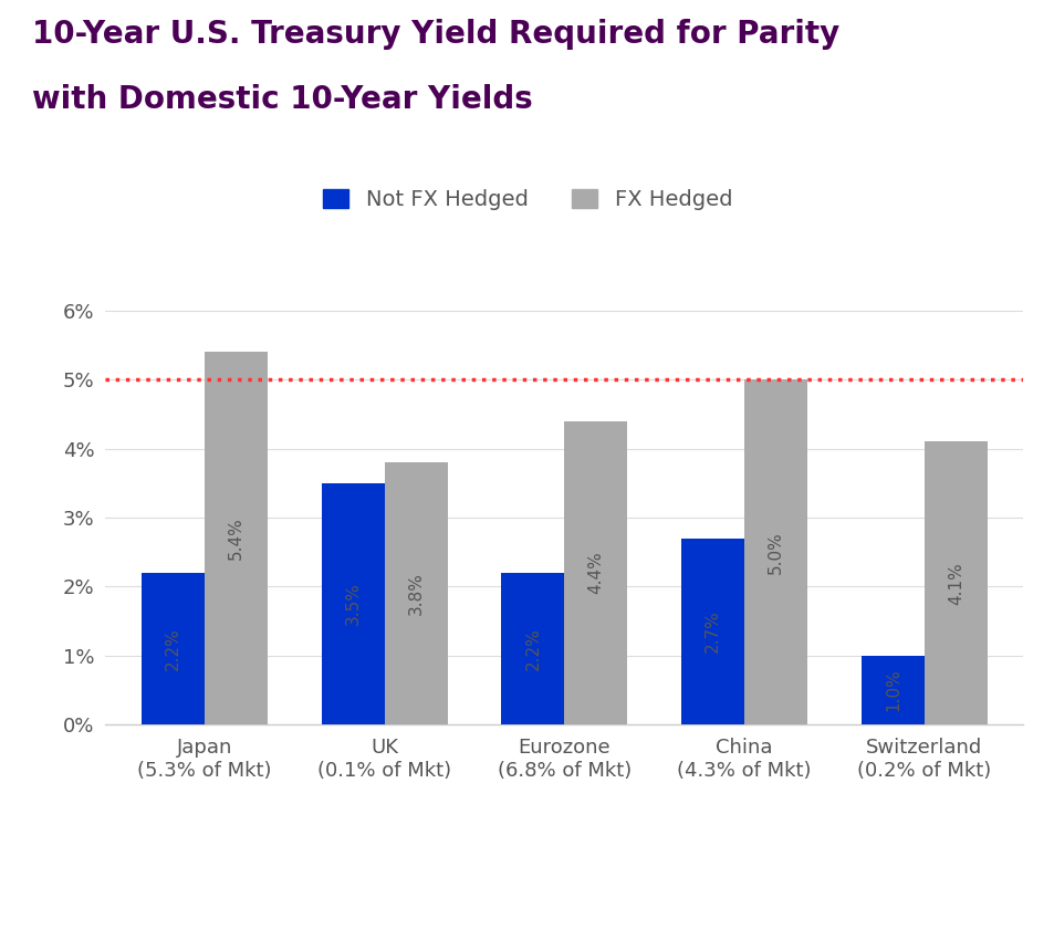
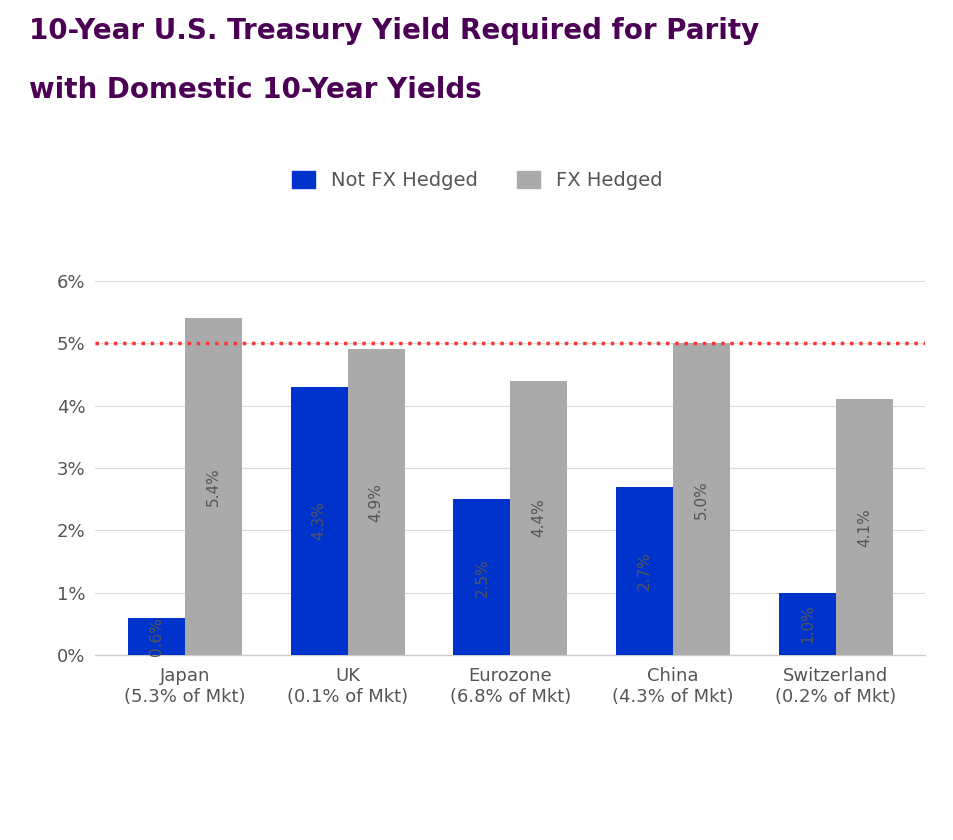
Not FX Hedged/Japan (5.3% of Mkt): 2.2% -> 0.6%
Not FX Hedged/UK (0.1% of Mkt): 3.5% -> 4.3%
FX Hedged/UK (0.1% of Mkt): 3.8% -> 4.9%
Not FX Hedged/Eurozone (6.8% of Mkt): 2.2% -> 2.5%
